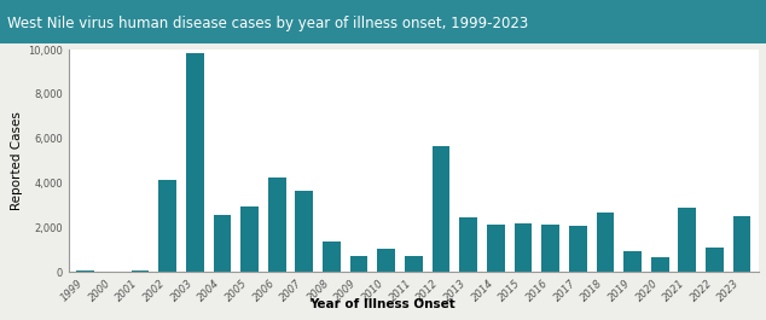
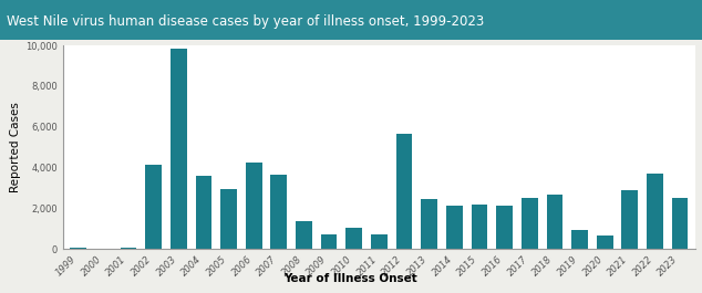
2004: 2,500 -> 3,600
2017: 2,100 -> 2,500
2022: 1,100 -> 3,700
